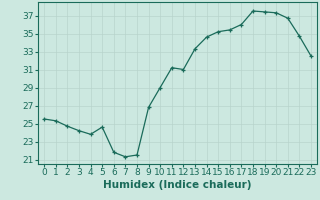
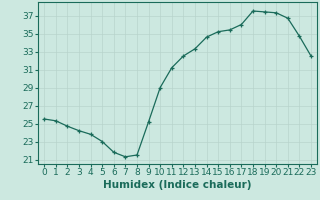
5: 24.6 -> 23.0
9: 26.8 -> 25.2
12: 31.0 -> 32.5
